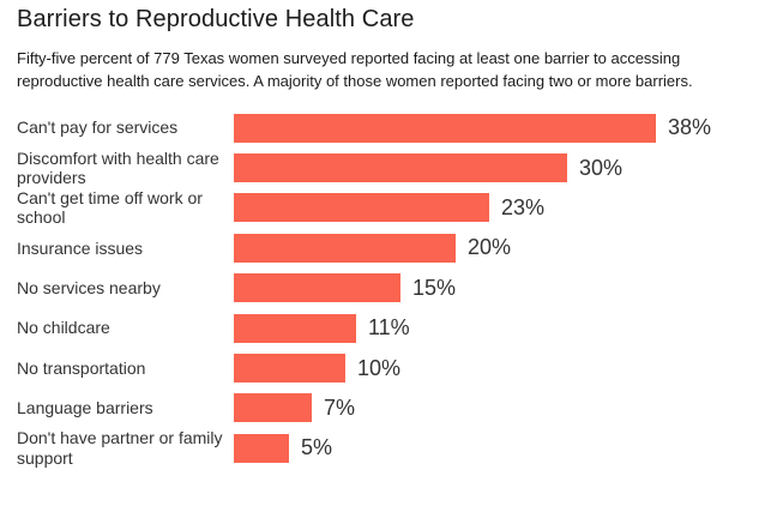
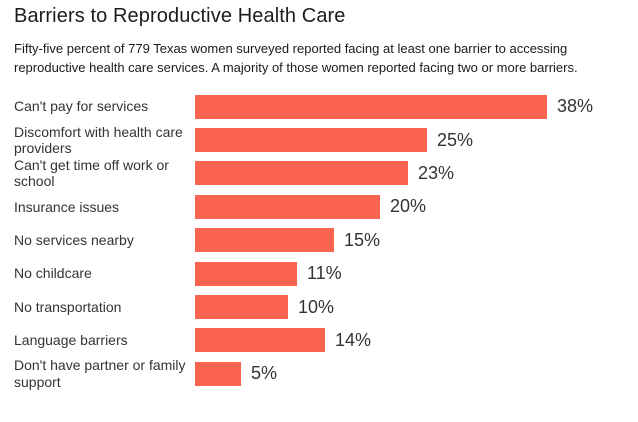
Discomfort with health care providers: 30% -> 25%
Language barriers: 7% -> 14%
